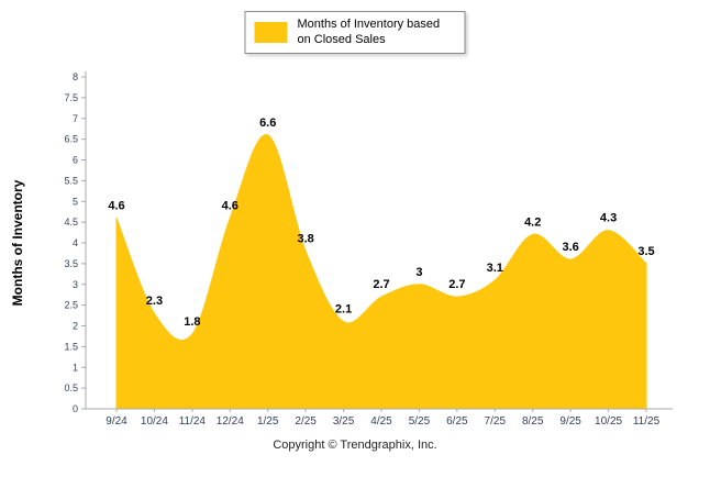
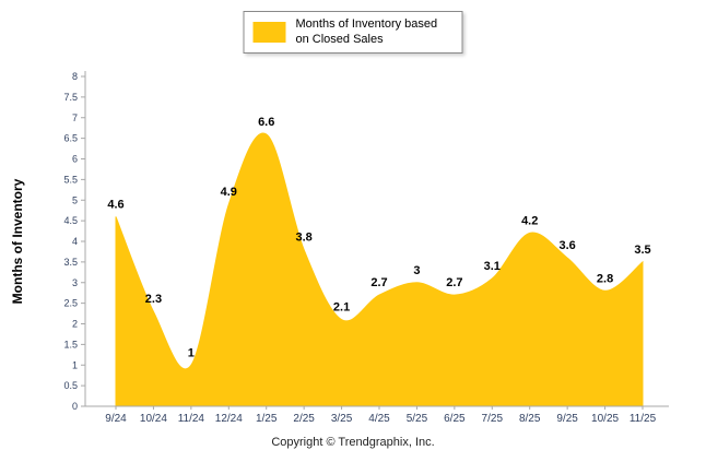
11/24: 1.8 -> 1
12/24: 4.6 -> 4.9
10/25: 4.3 -> 2.8
